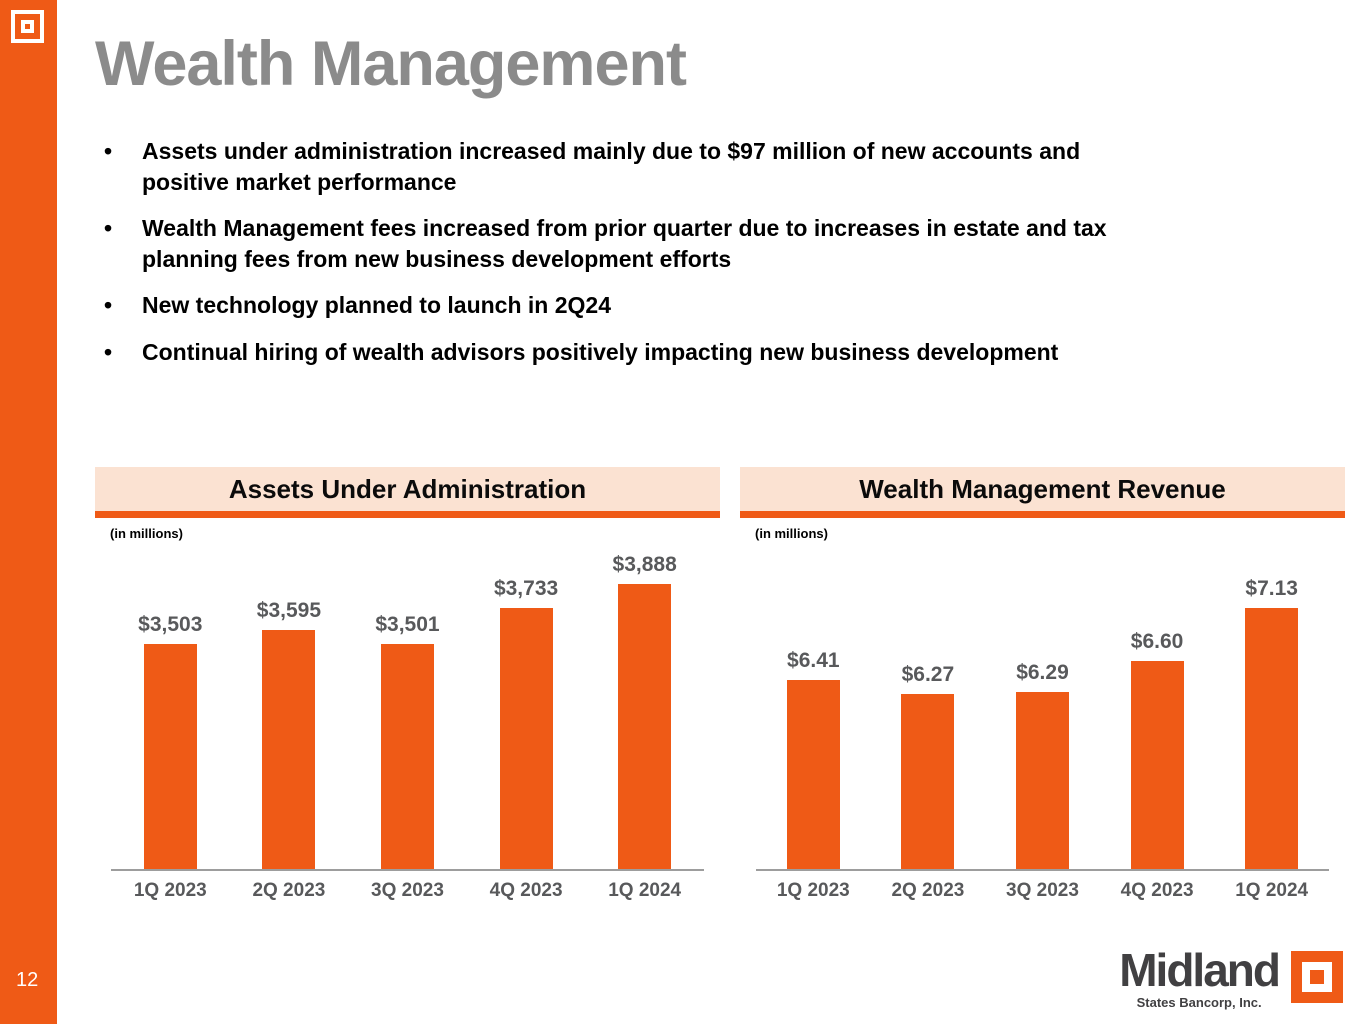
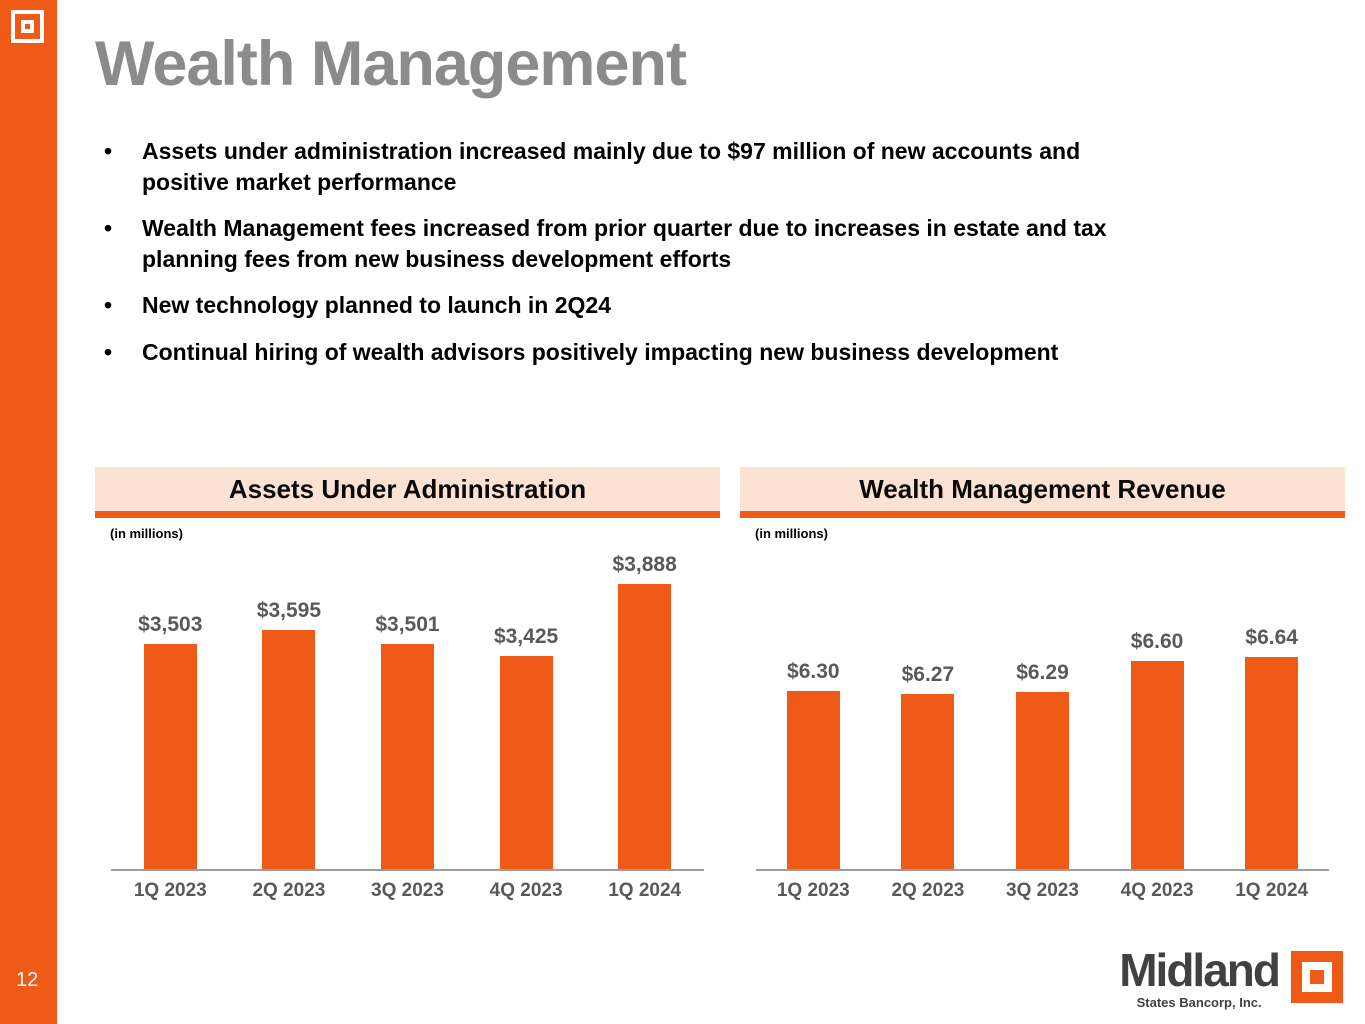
Assets Under Administration/4Q 2023: $3,733 -> $3,425
Wealth Management Revenue/1Q 2023: $6.41 -> $6.30
Wealth Management Revenue/1Q 2024: $7.13 -> $6.64
